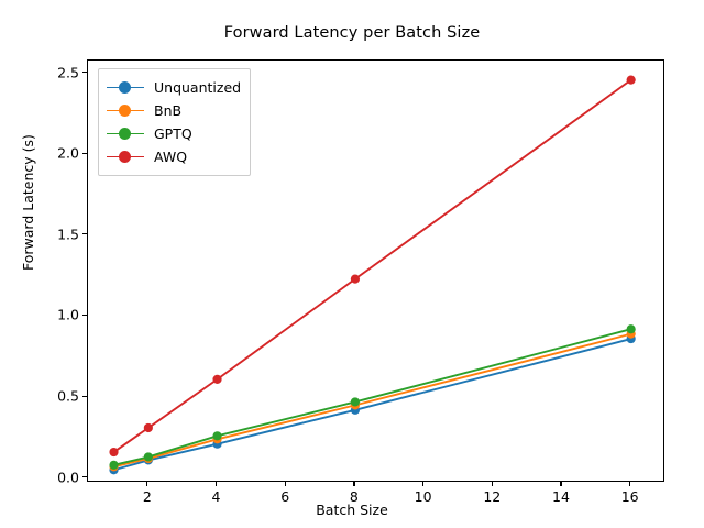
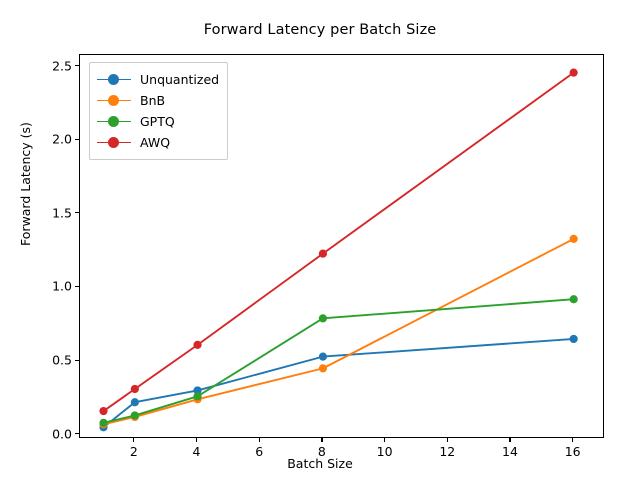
Unquantized/2: 0.11 -> 0.22
Unquantized/4: 0.21 -> 0.30
Unquantized/8: 0.42 -> 0.53
GPTQ/8: 0.47 -> 0.79
Unquantized/16: 0.86 -> 0.65
BnB/16: 0.89 -> 1.33
